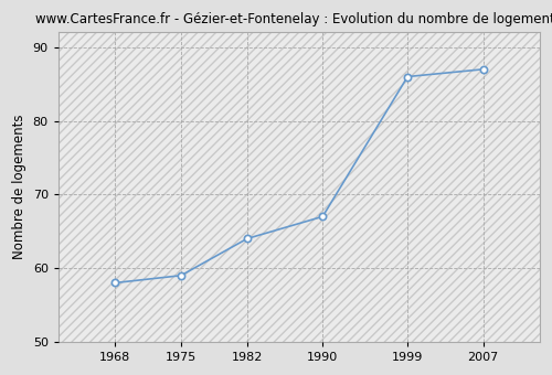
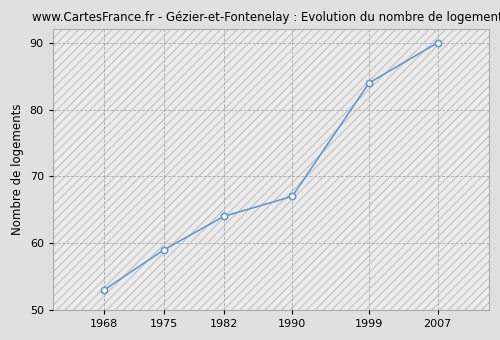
1968: 58 -> 53
1999: 86 -> 84
2007: 87 -> 90
